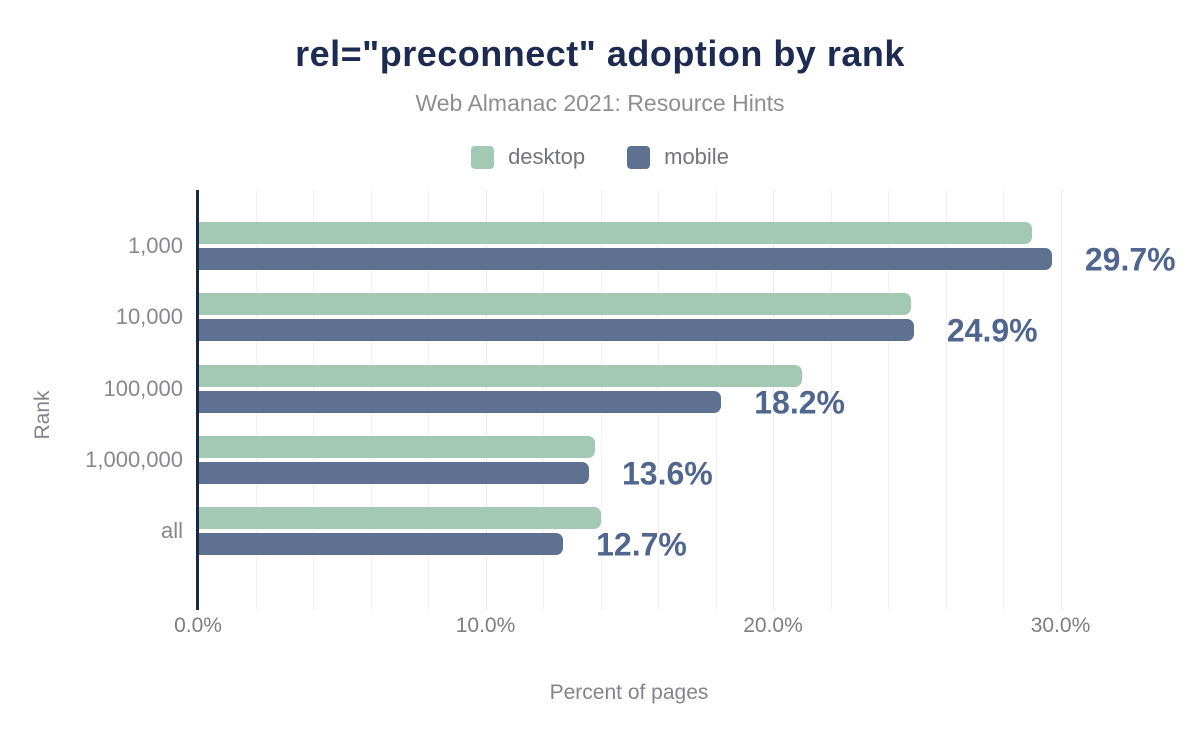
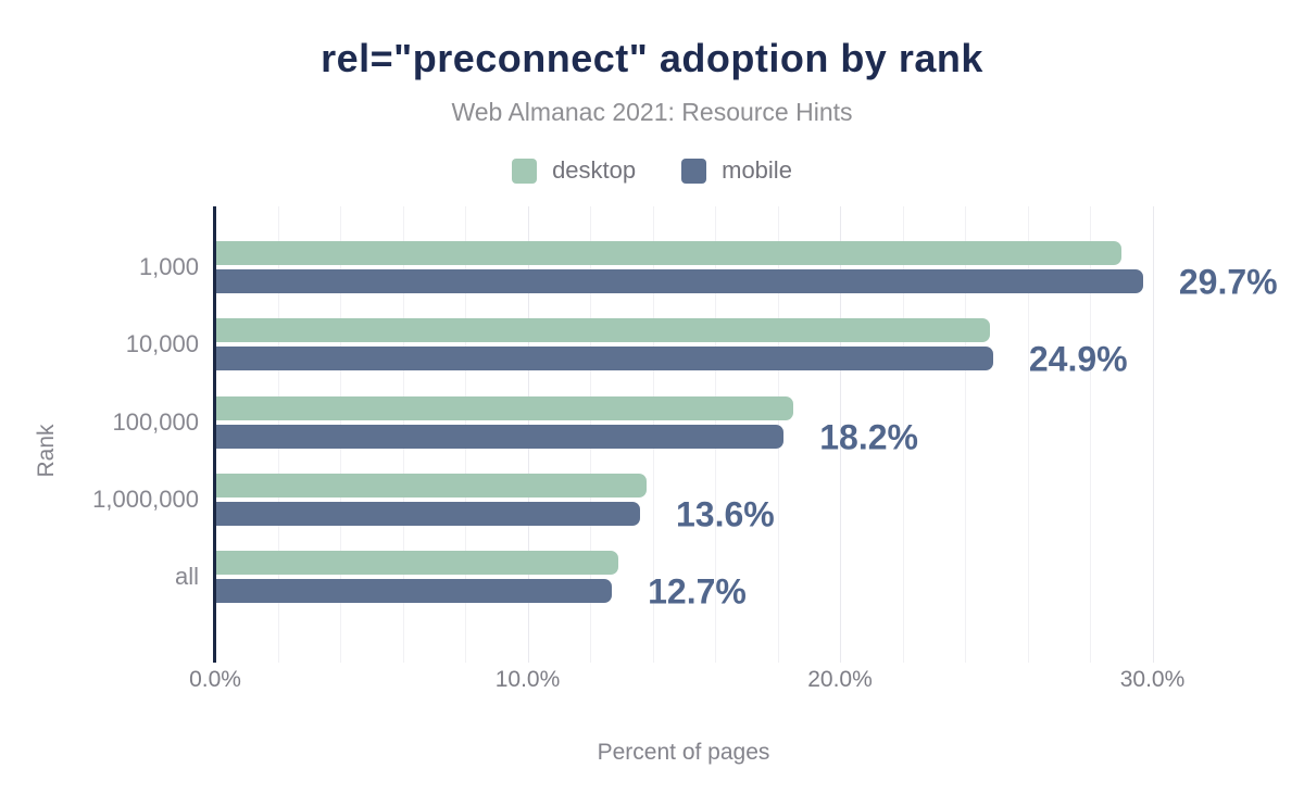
desktop/100,000: 21.0% -> 18.5%
desktop/all: 14.0% -> 12.9%
